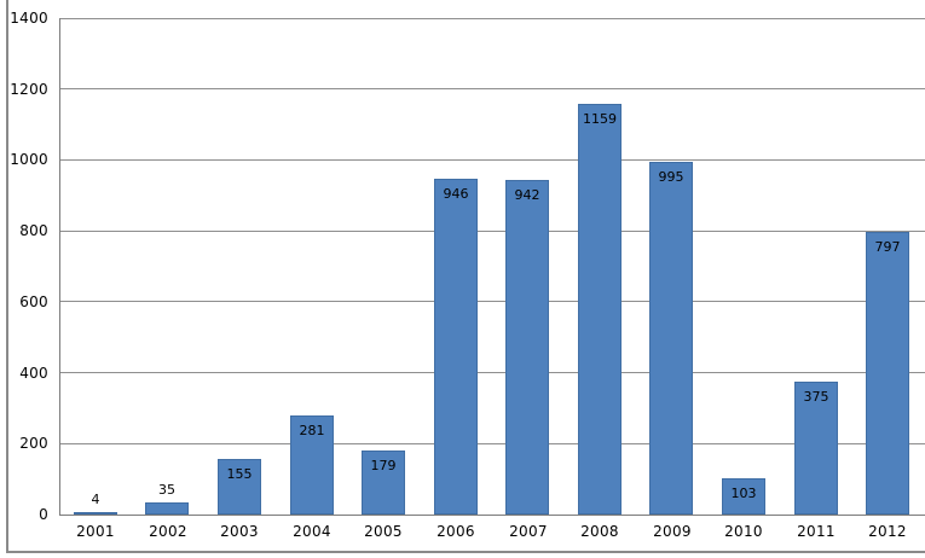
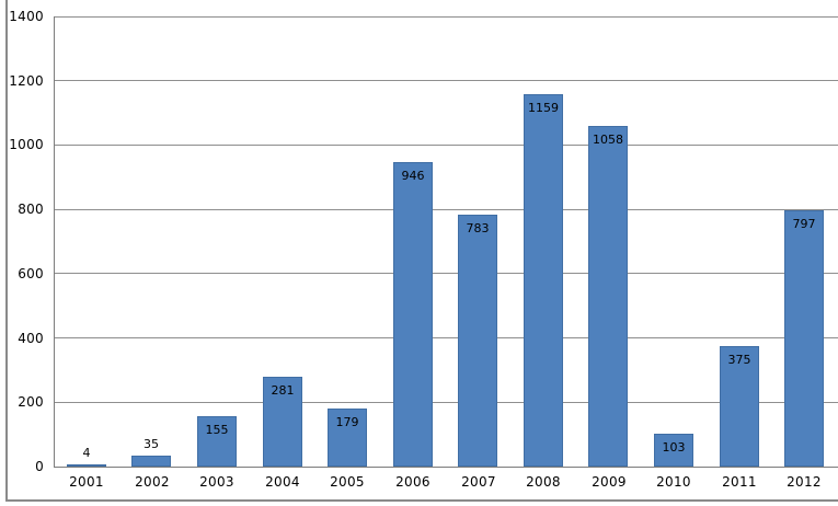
2007: 942 -> 783
2009: 995 -> 1058
